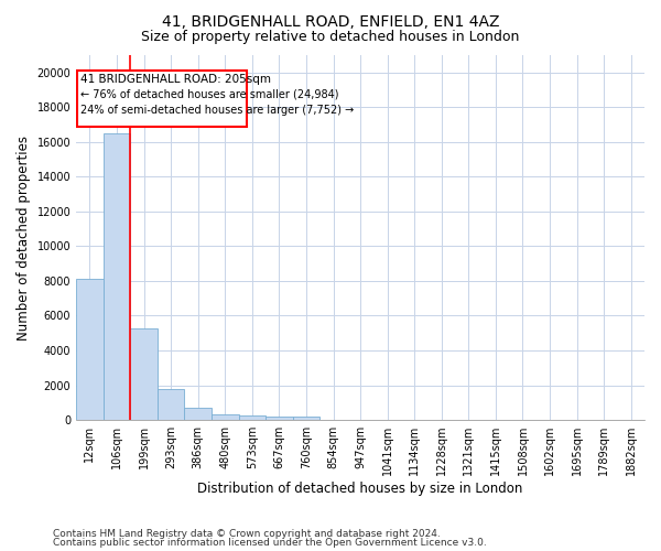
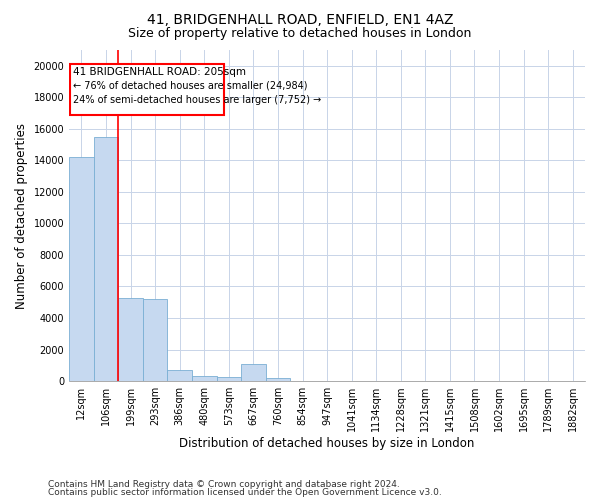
12sqm: 8100 -> 14200
106sqm: 16500 -> 15500
293sqm: 1800 -> 5200
667sqm: 200 -> 1100
